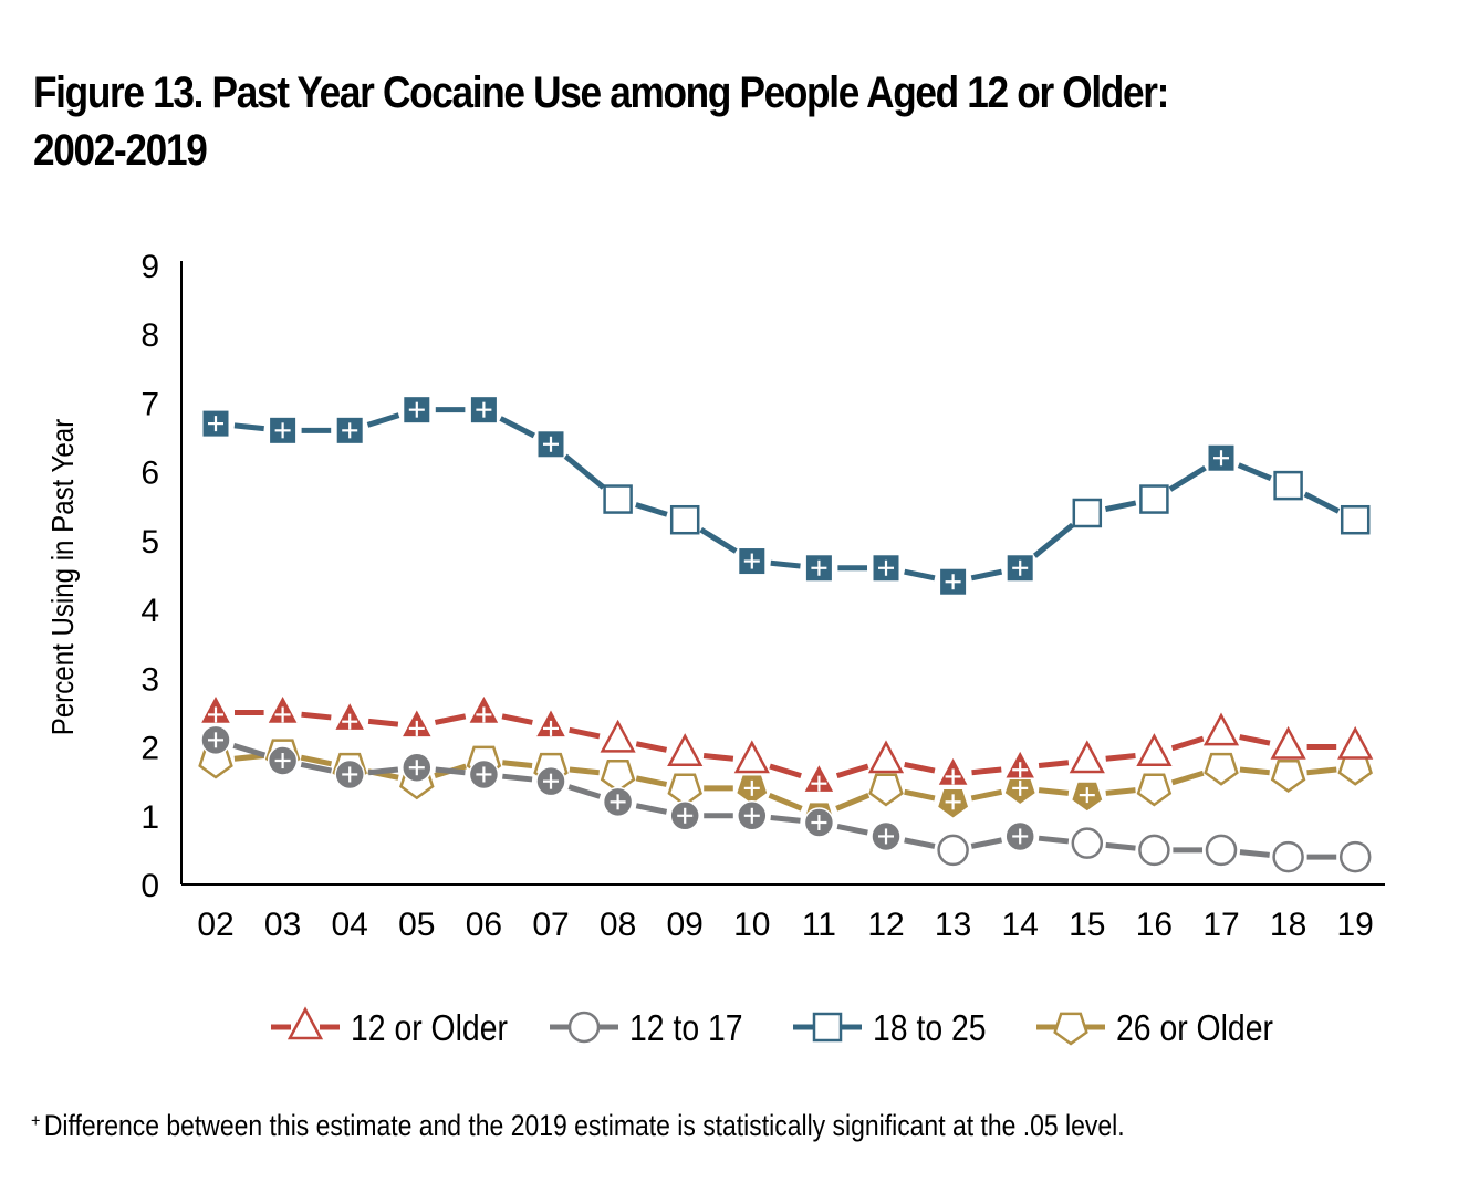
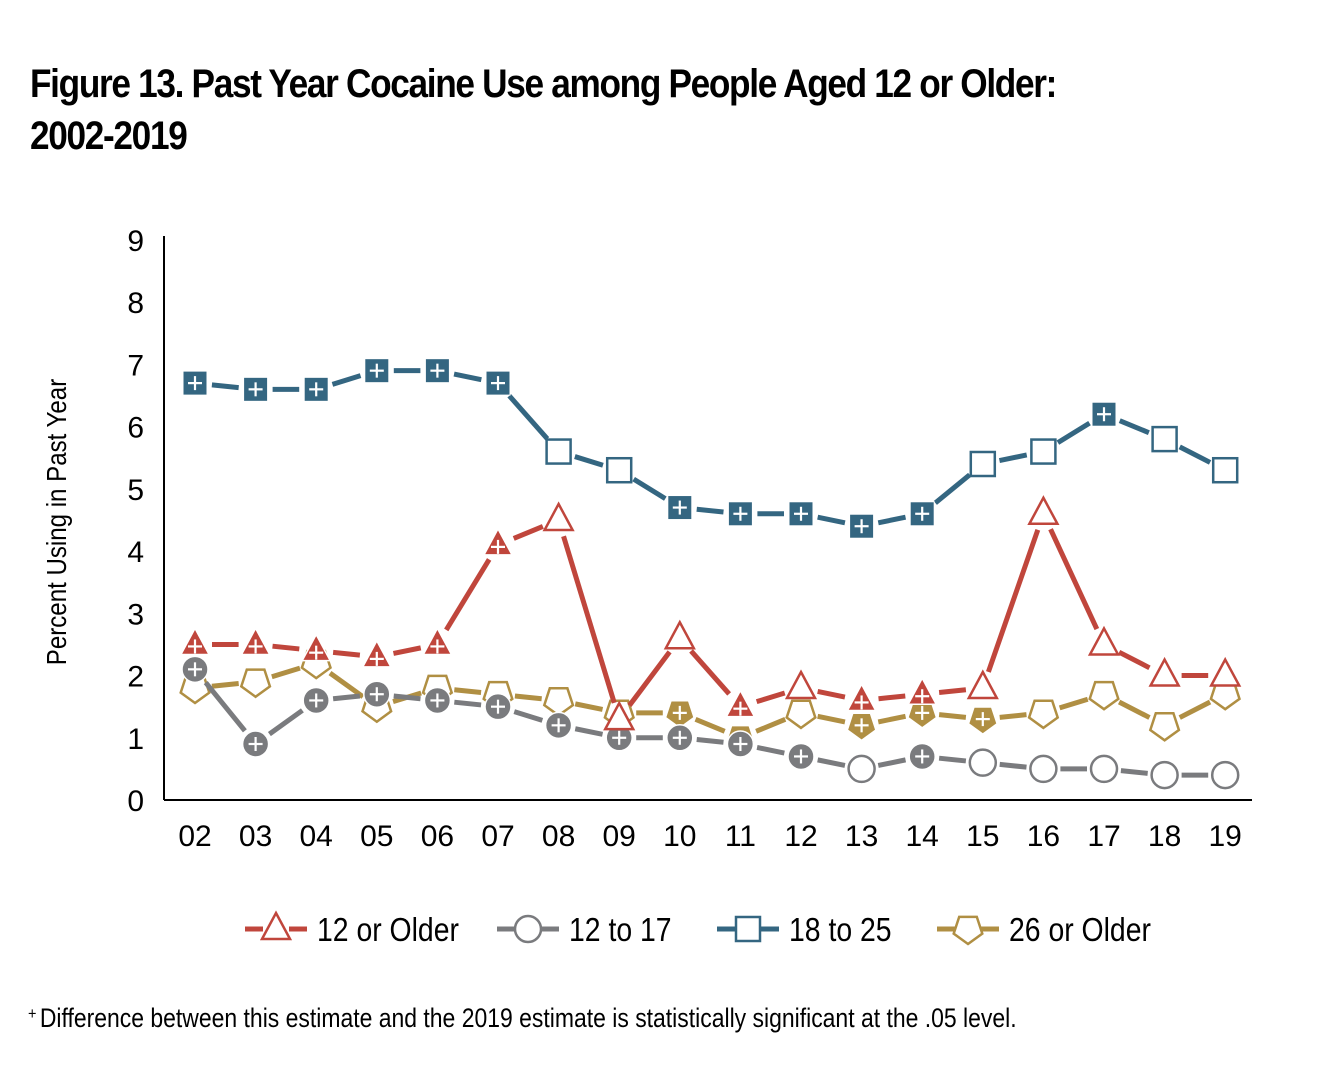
12 to 17/03: 1.8 -> 0.9
26 or Older/04: 1.7 -> 2.2
12 or Older/07: 2.3 -> 4.1
18 to 25/07: 6.4 -> 6.7
12 or Older/08: 2.1 -> 4.5
12 or Older/09: 1.9 -> 1.3
12 or Older/10: 1.8 -> 2.6
12 or Older/16: 1.9 -> 4.6
12 or Older/17: 2.2 -> 2.5
26 or Older/18: 1.6 -> 1.2
